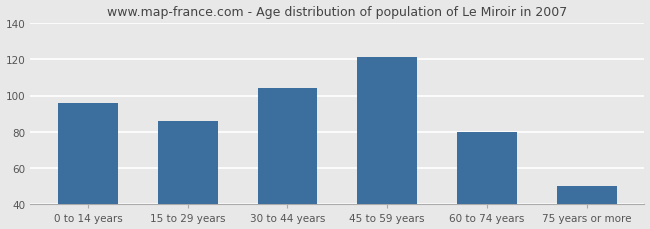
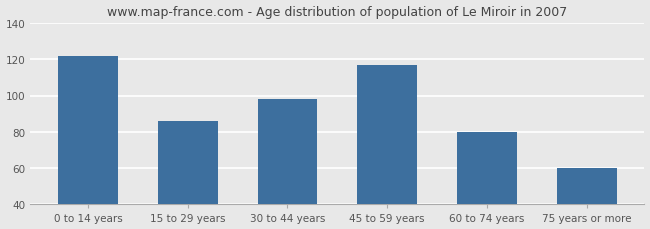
0 to 14 years: 96 -> 122
30 to 44 years: 104 -> 98
45 to 59 years: 121 -> 117
75 years or more: 50 -> 60
